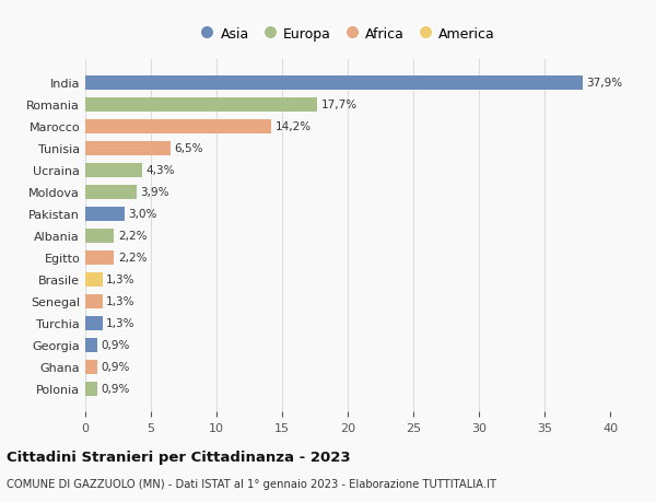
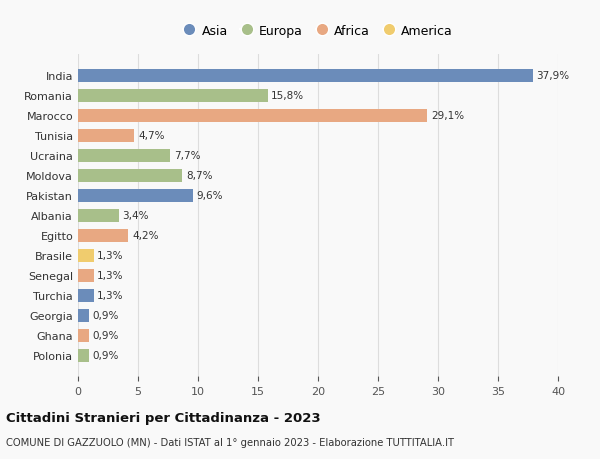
Romania: 17,7% -> 15,8%
Marocco: 14,2% -> 29,1%
Tunisia: 6,5% -> 4,7%
Ucraina: 4,3% -> 7,7%
Moldova: 3,9% -> 8,7%
Pakistan: 3,0% -> 9,6%
Albania: 2,2% -> 3,4%
Egitto: 2,2% -> 4,2%
